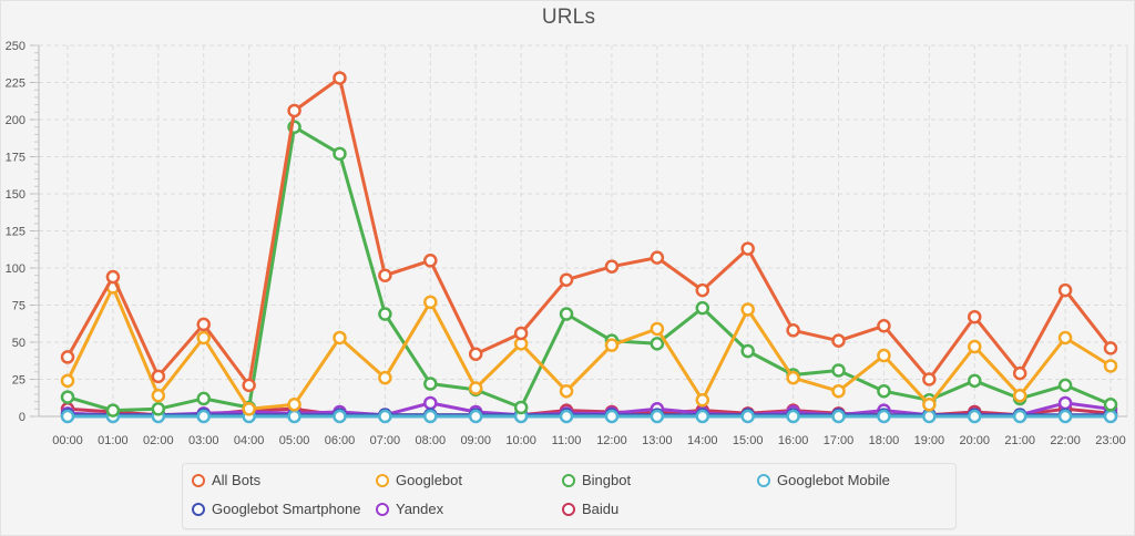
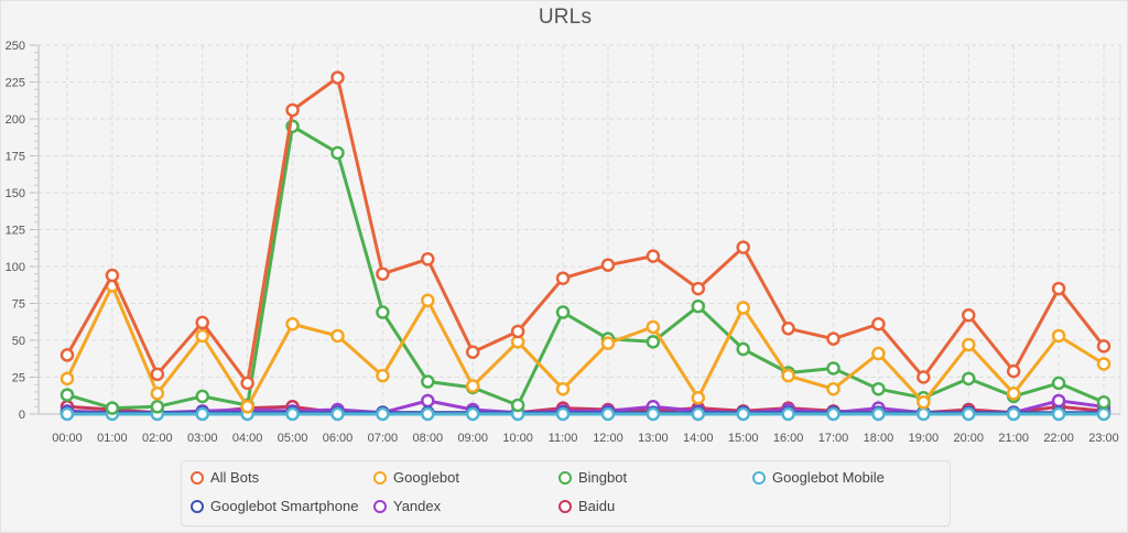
Googlebot/05:00: 8 -> 61
